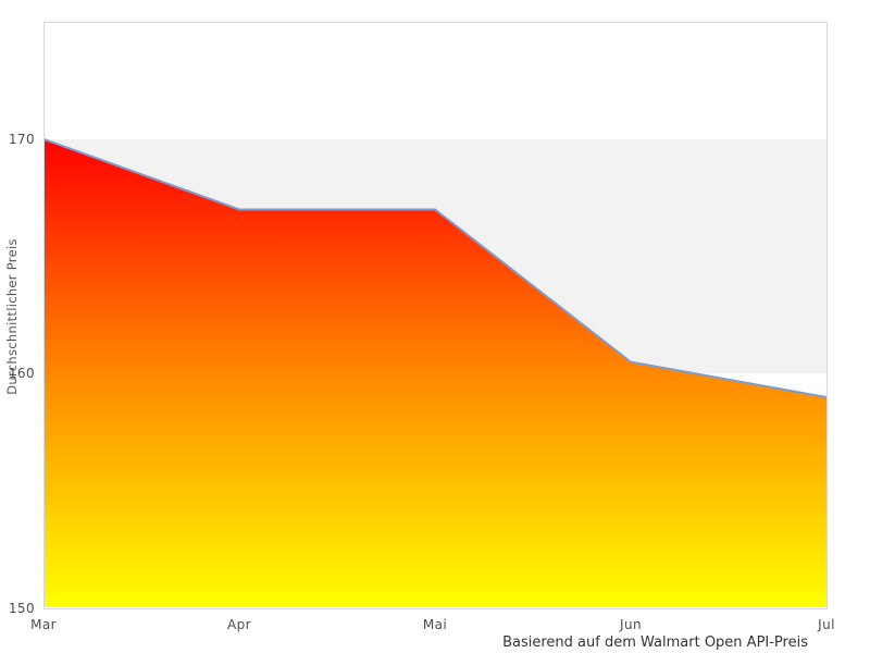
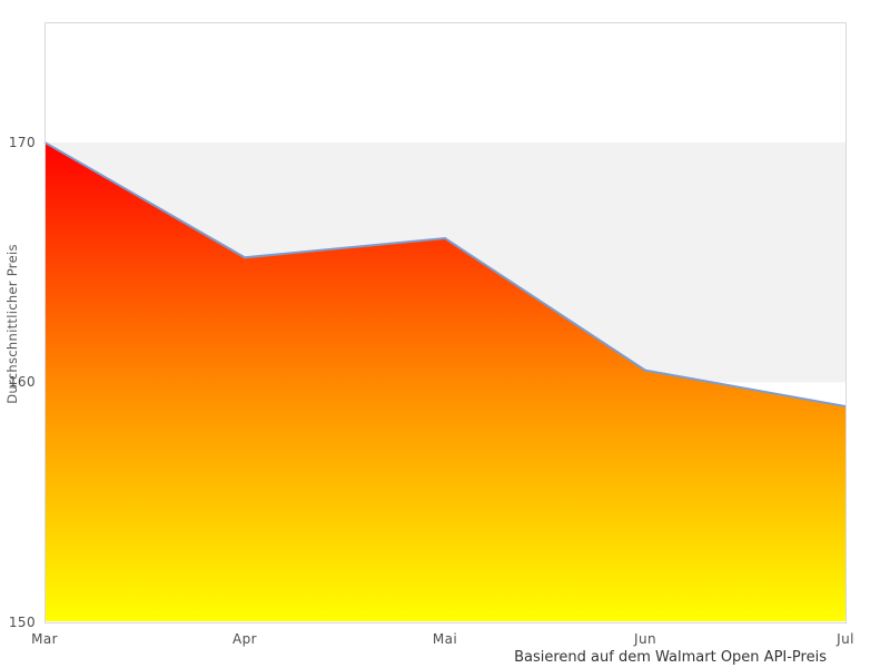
Apr: 167.0 -> 165.2
Mai: 167.0 -> 166.0
